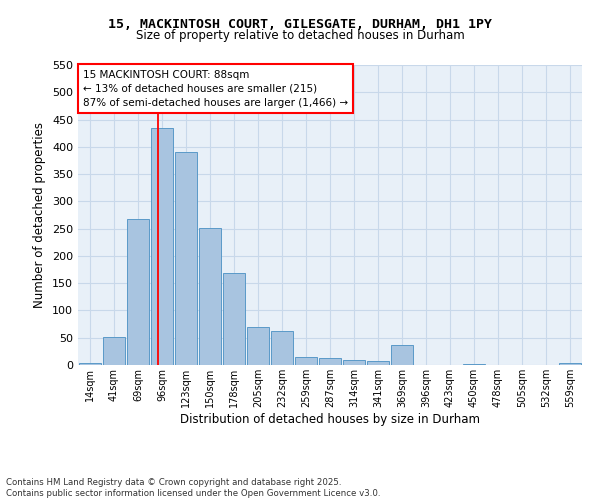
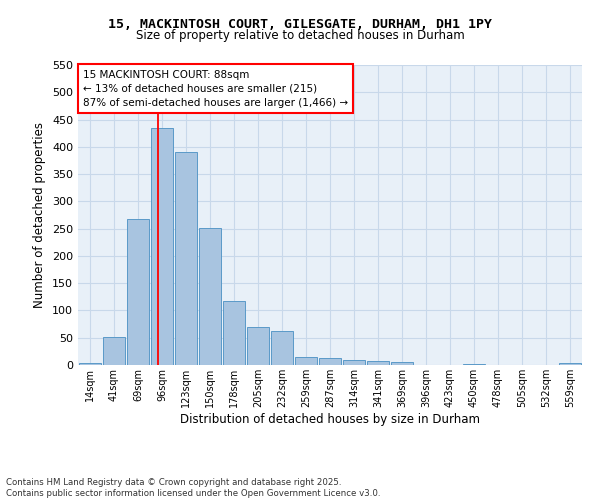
178sqm: 168 -> 117
369sqm: 36 -> 6
